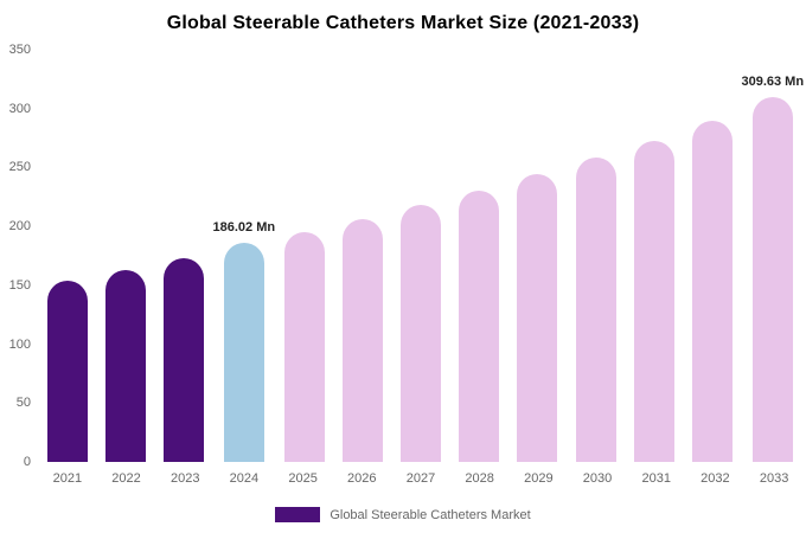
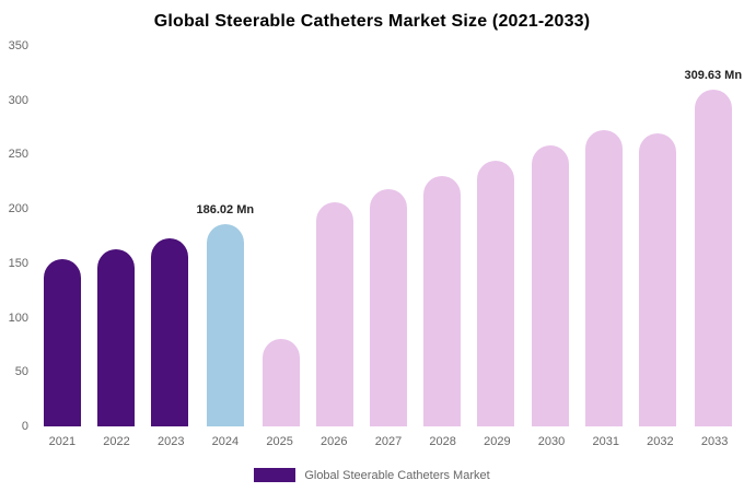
2025: 200 -> 80
2032: 290 -> 270
